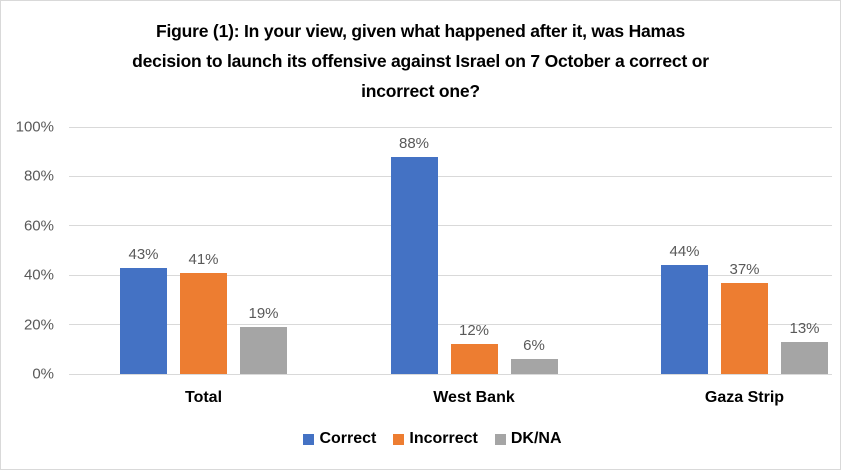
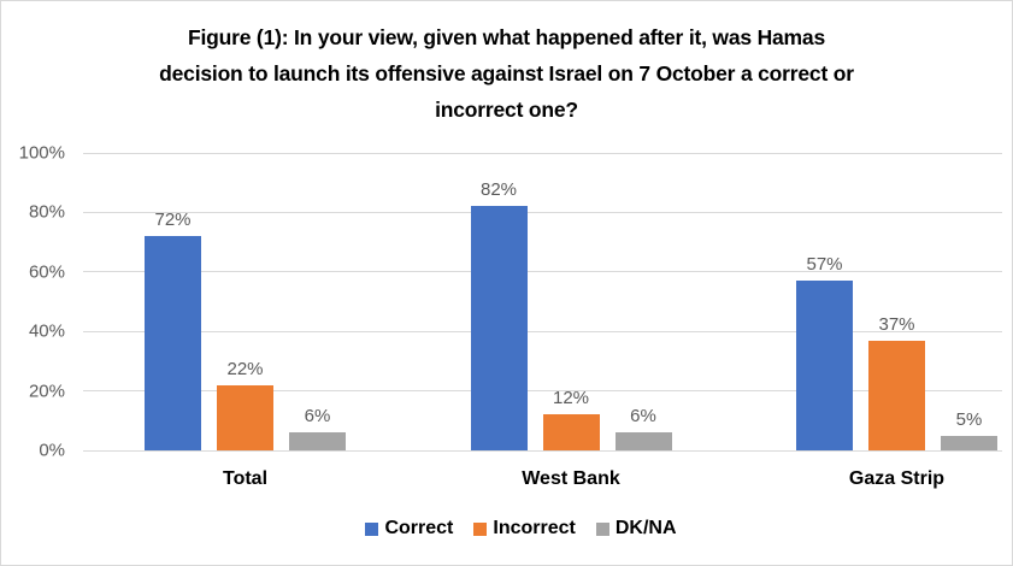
Correct/Total: 43% -> 72%
Incorrect/Total: 41% -> 22%
DK/NA/Total: 19% -> 6%
Correct/West Bank: 88% -> 82%
Correct/Gaza Strip: 44% -> 57%
DK/NA/Gaza Strip: 13% -> 5%
